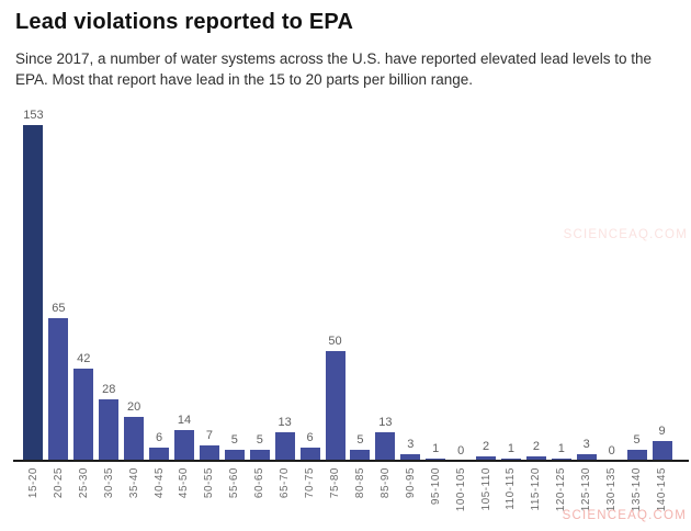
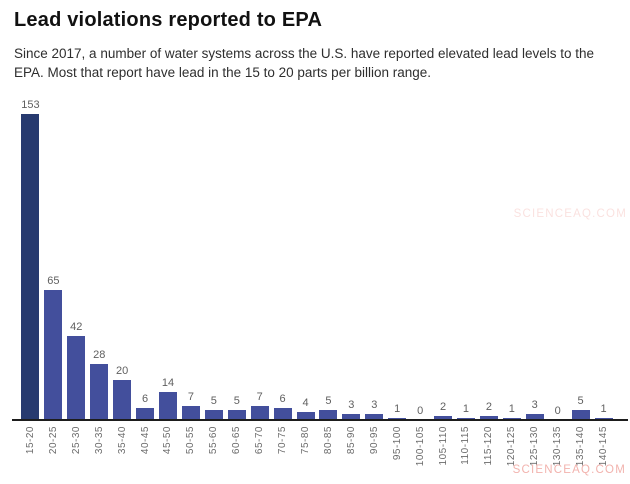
65-70: 13 -> 7
75-80: 50 -> 4
85-90: 13 -> 3
140-145: 9 -> 1
